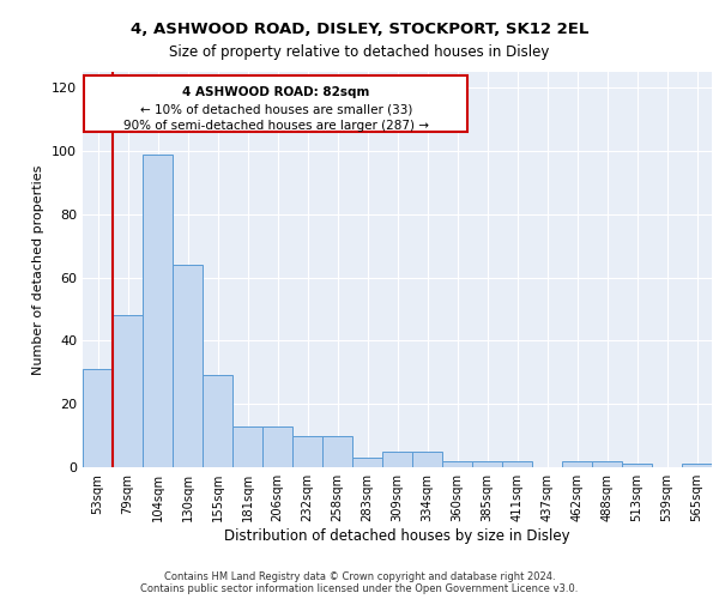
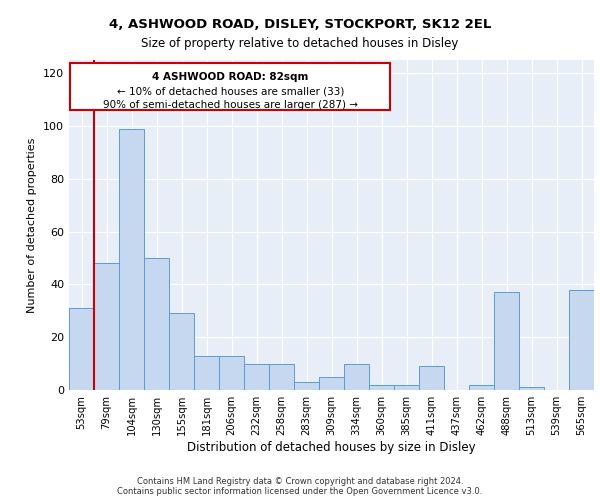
130sqm: 64 -> 50
334sqm: 5 -> 10
411sqm: 2 -> 9
488sqm: 2 -> 37
565sqm: 1 -> 38
